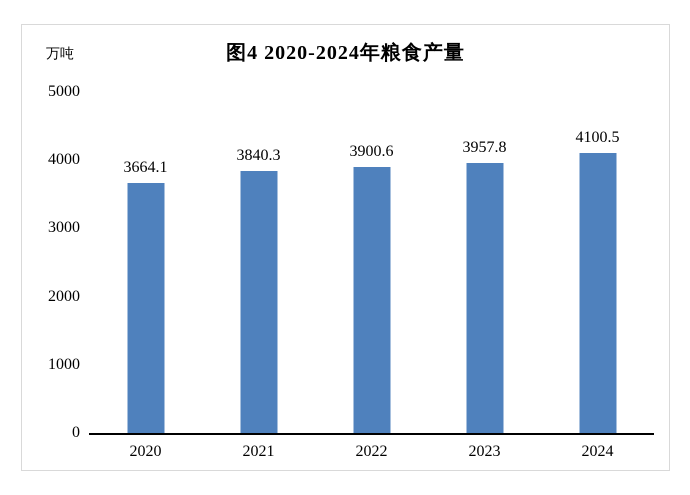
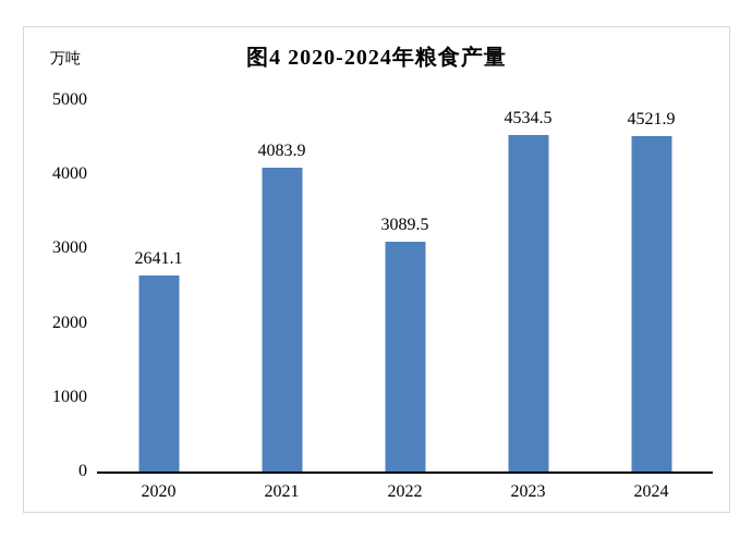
2020: 3664.1 -> 2641.1
2021: 3840.3 -> 4083.9
2022: 3900.6 -> 3089.5
2023: 3957.8 -> 4534.5
2024: 4100.5 -> 4521.9
